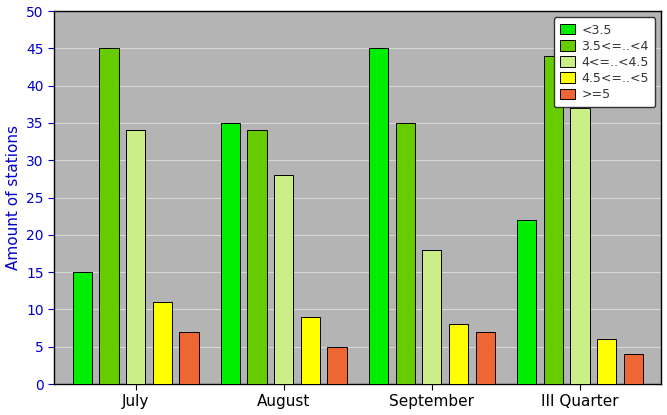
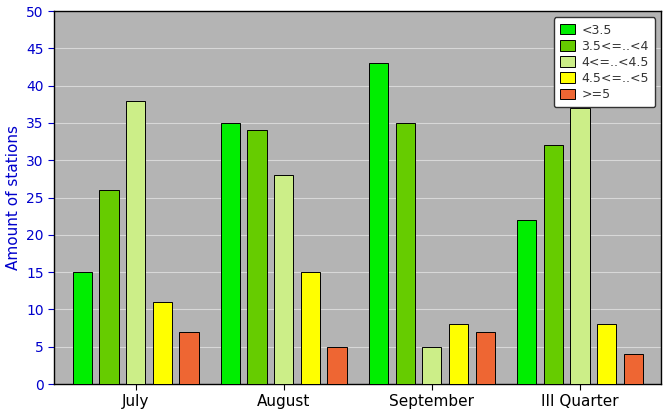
3.5<=..<4/July: 45 -> 26
4<=..<4.5/July: 34 -> 38
4.5<=..<5/August: 9 -> 15
<3.5/September: 45 -> 43
4<=..<4.5/September: 18 -> 5
3.5<=..<4/III Quarter: 44 -> 32
4.5<=..<5/III Quarter: 6 -> 8
